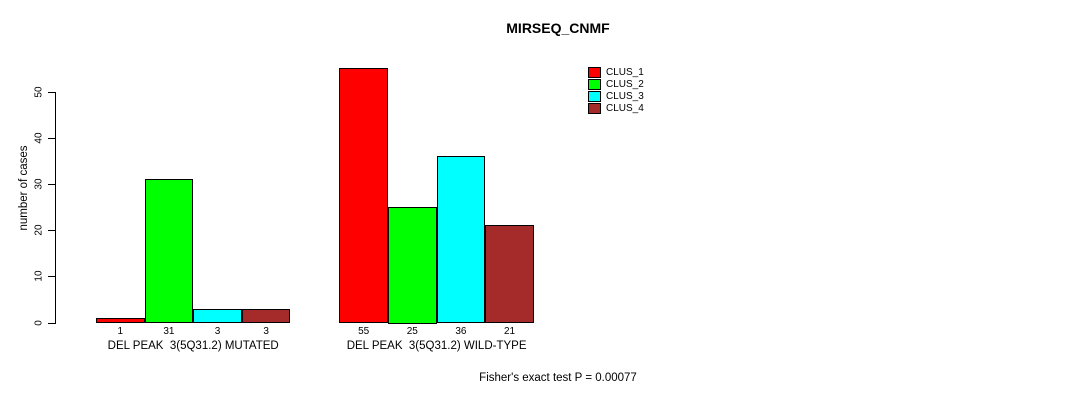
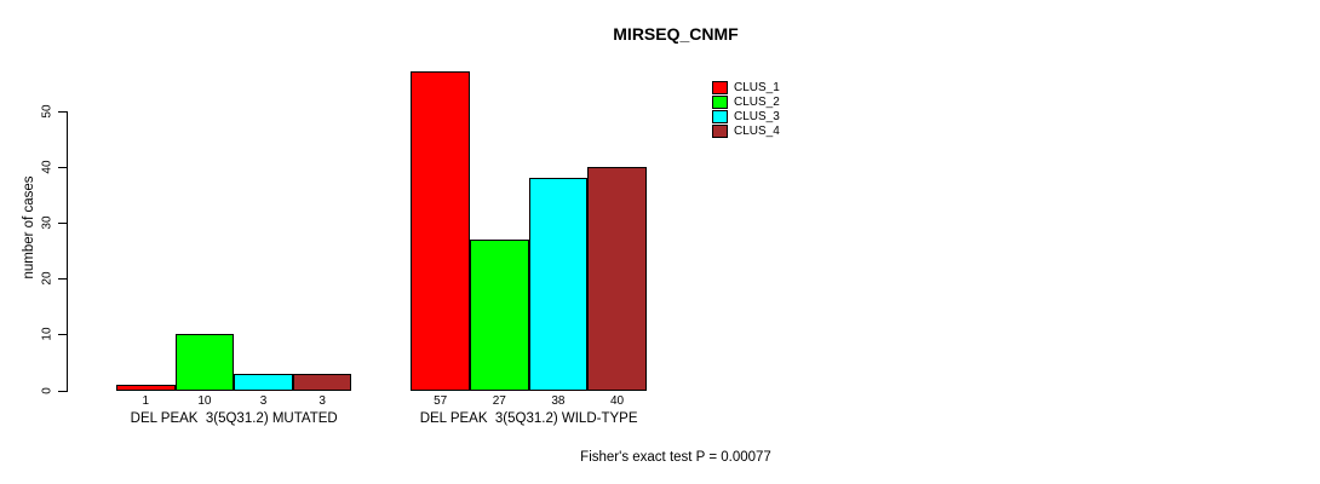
CLUS_2/DEL PEAK 3(5Q31.2) MUTATED: 31 -> 10
CLUS_1/DEL PEAK 3(5Q31.2) WILD-TYPE: 55 -> 57
CLUS_2/DEL PEAK 3(5Q31.2) WILD-TYPE: 25 -> 27
CLUS_3/DEL PEAK 3(5Q31.2) WILD-TYPE: 36 -> 38
CLUS_4/DEL PEAK 3(5Q31.2) WILD-TYPE: 21 -> 40
